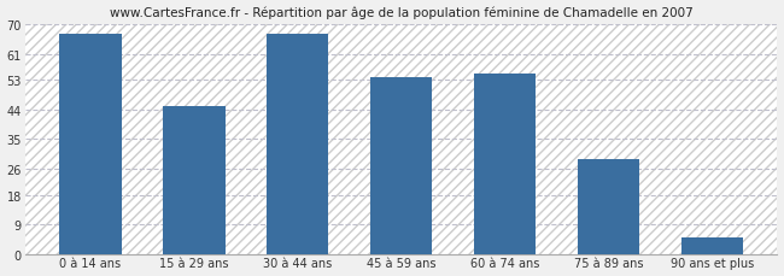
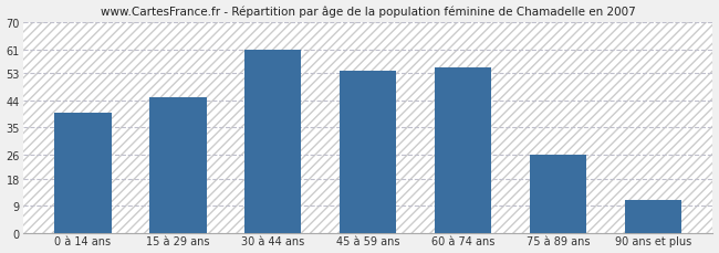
0 à 14 ans: 67 -> 40
30 à 44 ans: 67 -> 61
75 à 89 ans: 29 -> 26
90 ans et plus: 5 -> 11
